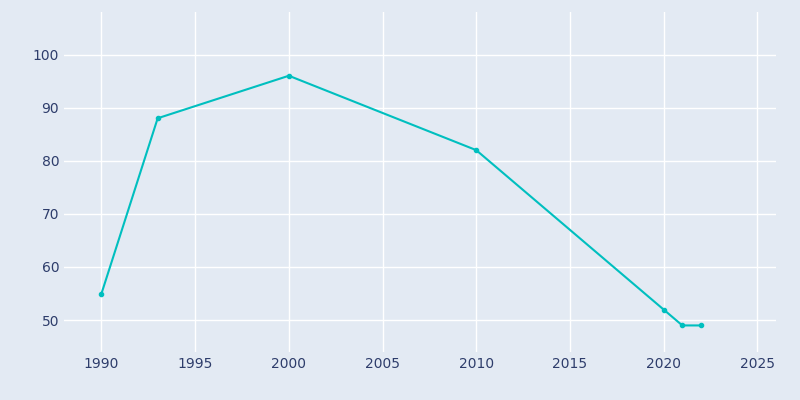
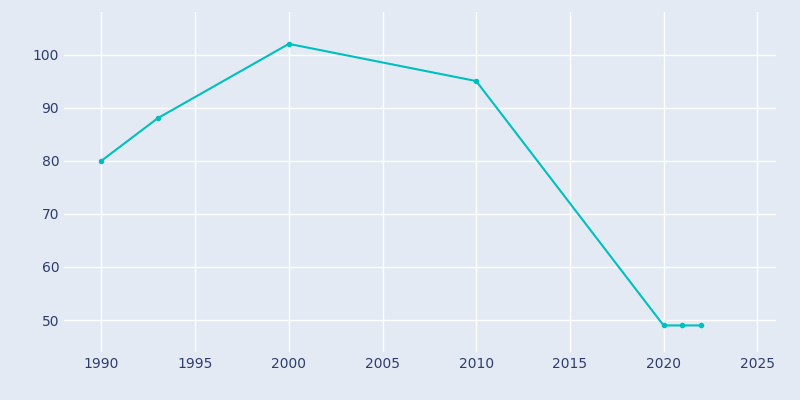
1990: 55 -> 80
2000: 96 -> 102
2010: 82 -> 95
2020: 52 -> 49
